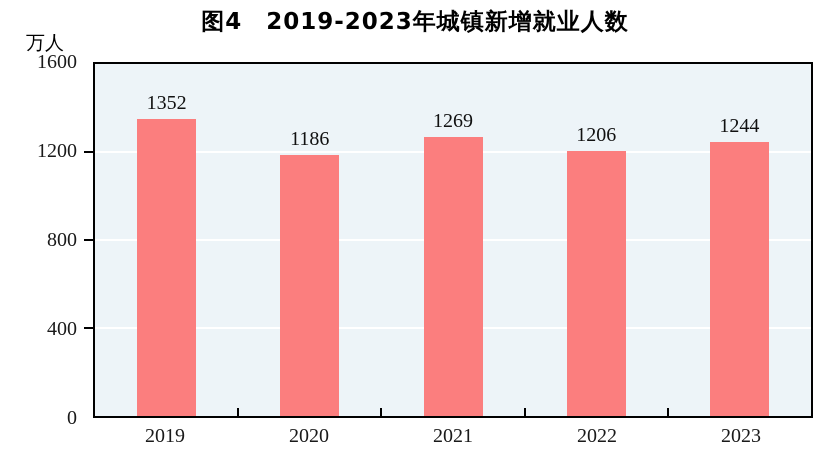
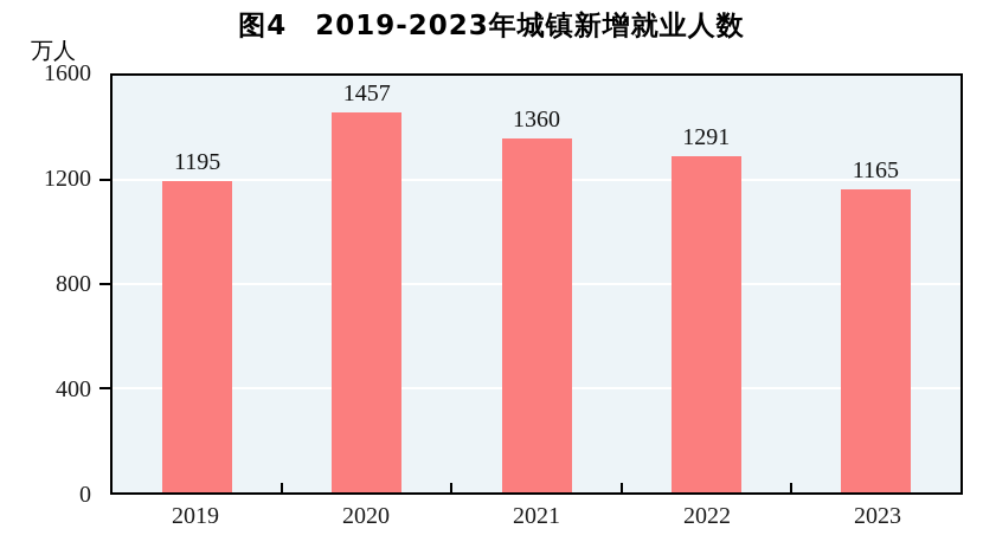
2019: 1352 -> 1195
2020: 1186 -> 1457
2021: 1269 -> 1360
2022: 1206 -> 1291
2023: 1244 -> 1165
